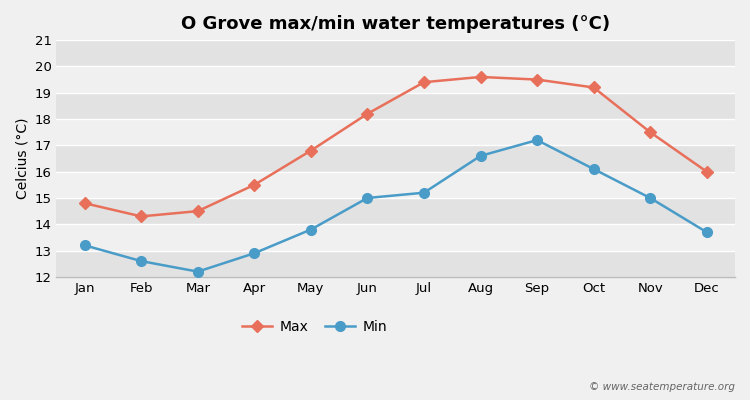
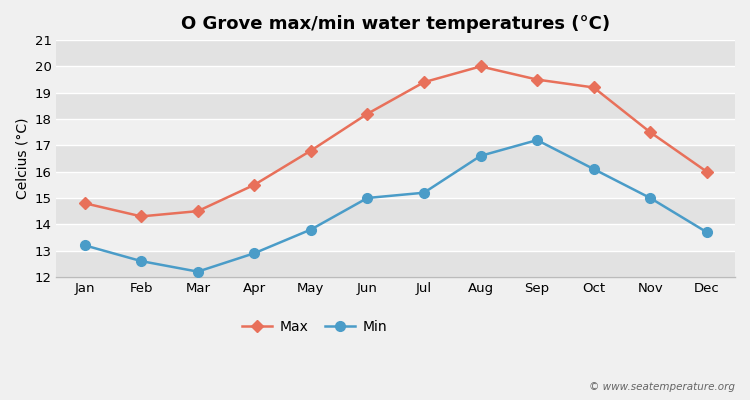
Max/Aug: 19.6 -> 20.0
